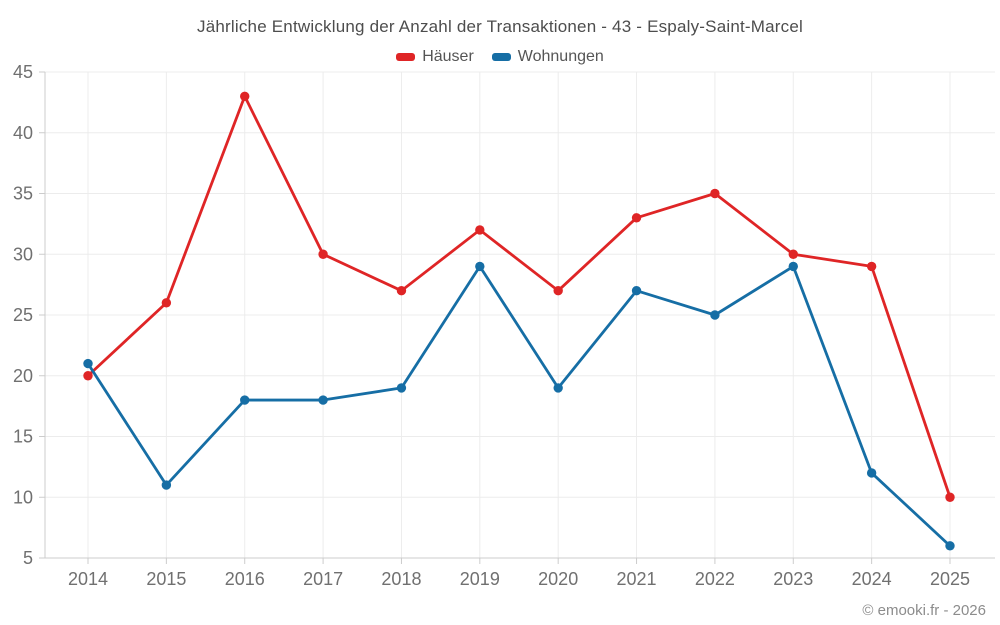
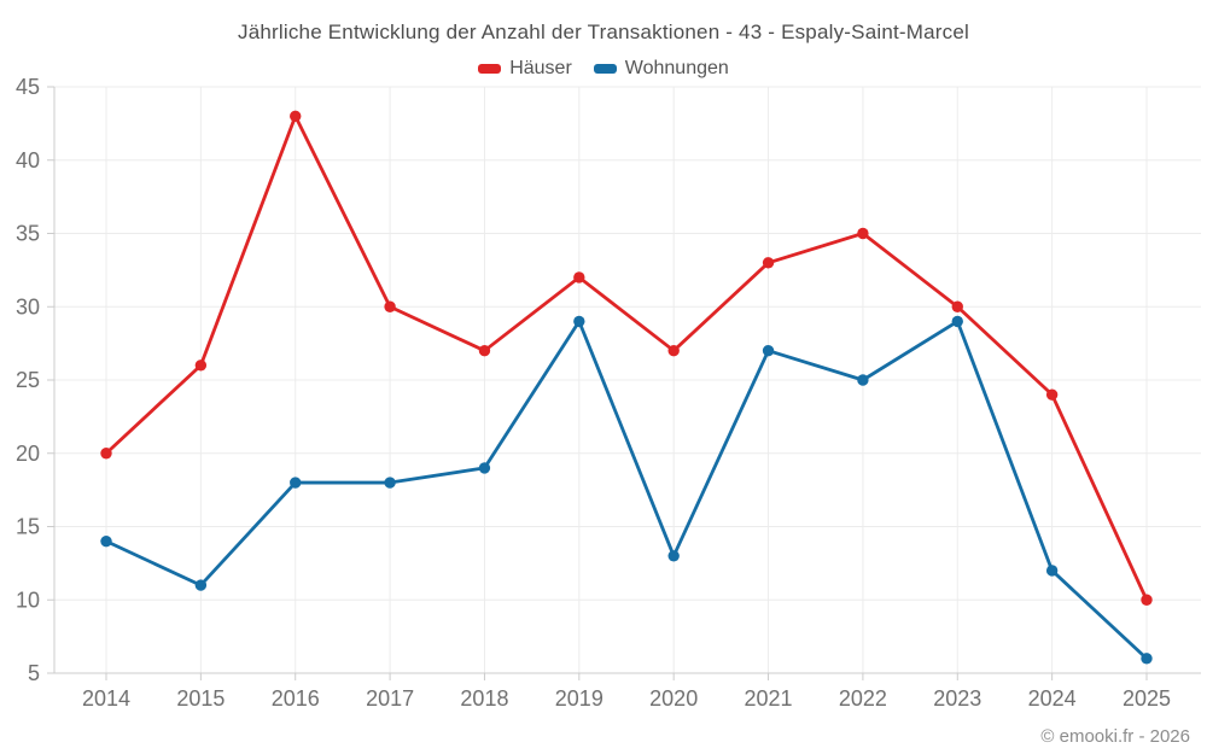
Wohnungen/2014: 21 -> 14
Wohnungen/2020: 19 -> 13
Häuser/2024: 29 -> 24
